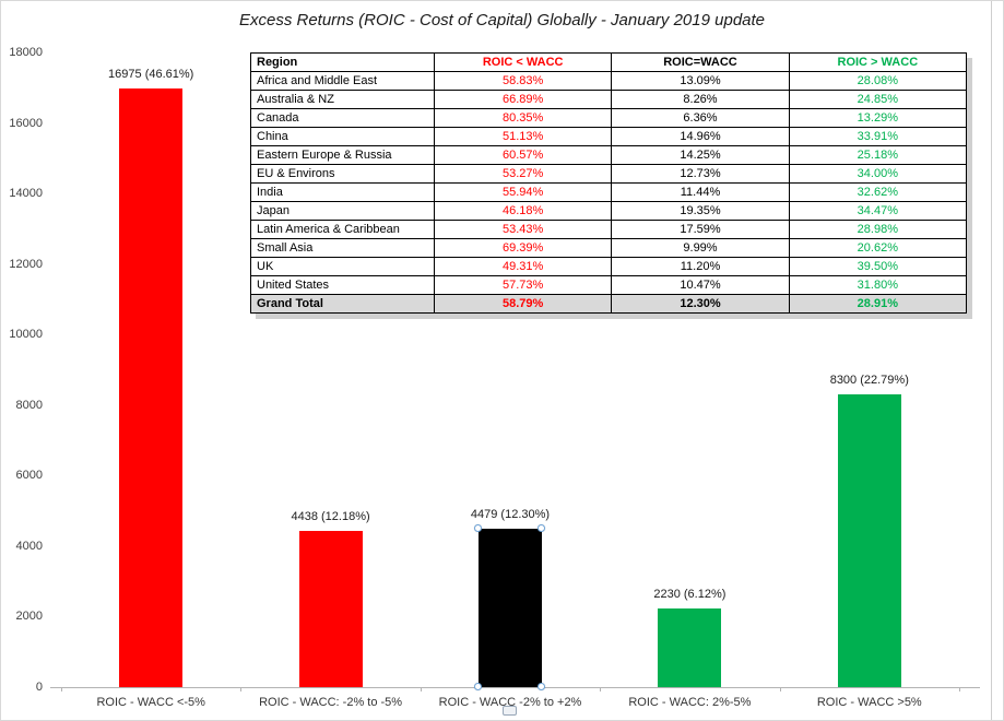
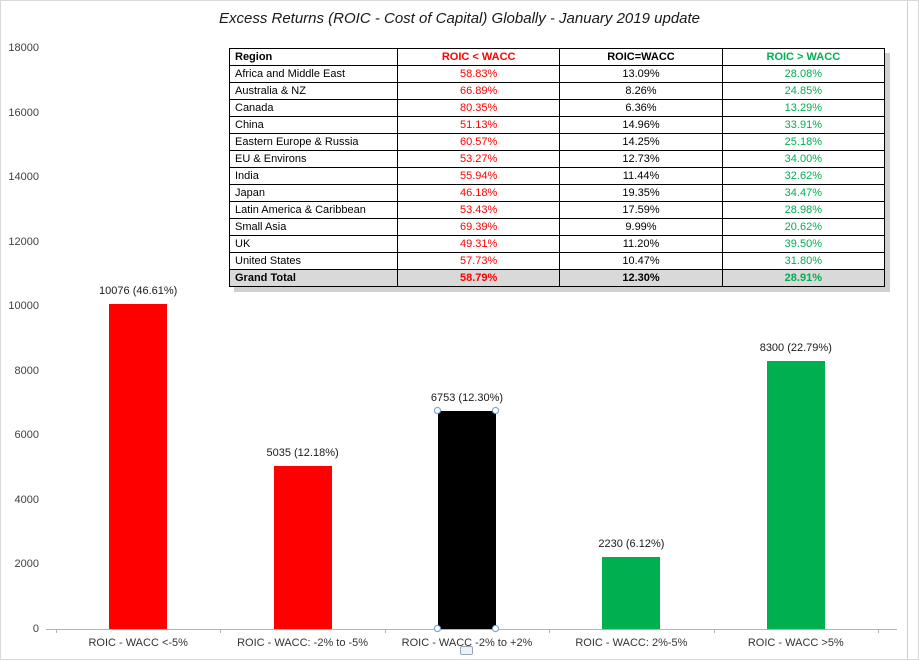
ROIC - WACC <-5%: 16975 -> 10076
ROIC - WACC: -2% to -5%: 4438 -> 5035
ROIC - WACC -2% to +2%: 4479 -> 6753
